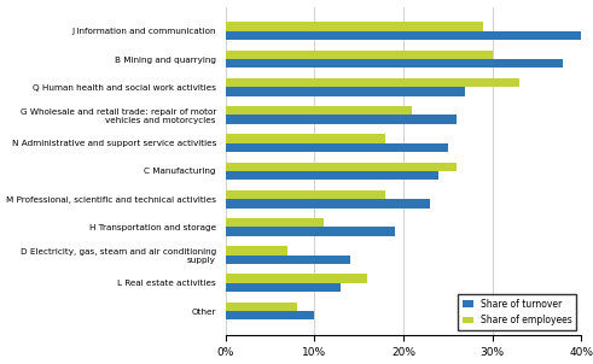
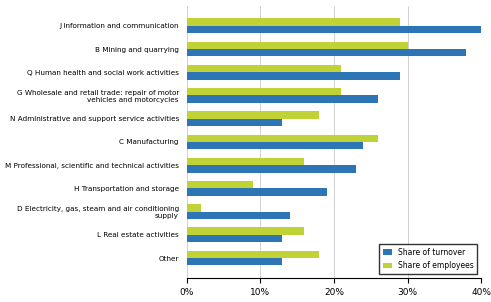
Share of employees/Q Human health and social work activities: 33% -> 21%
Share of turnover/Q Human health and social work activities: 27% -> 29%
Share of turnover/N Administrative and support service activities: 25% -> 13%
Share of employees/M Professional, scientific and technical activities: 18% -> 16%
Share of employees/H Transportation and storage: 11% -> 9%
Share of employees/D Electricity, gas, steam and air conditioning supply: 7% -> 2%
Share of employees/Other: 8% -> 18%
Share of turnover/Other: 10% -> 13%
